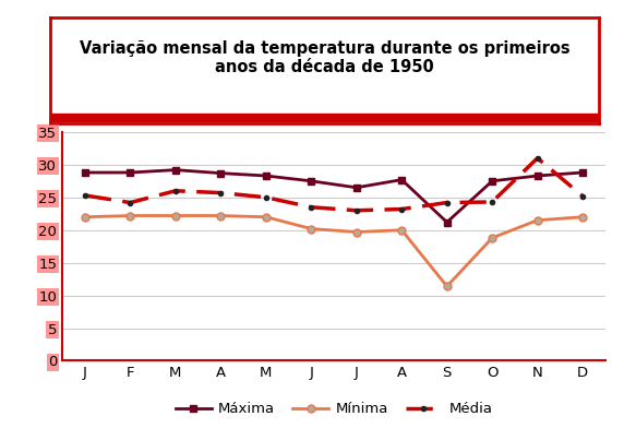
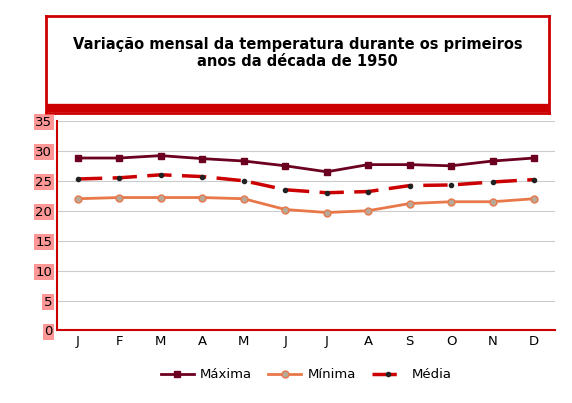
Média/F: 24.2 -> 25.5
Máxima/S: 21.2 -> 27.7
Mínima/S: 11.4 -> 21.2
Mínima/O: 18.8 -> 21.5
Média/N: 31.0 -> 24.8
